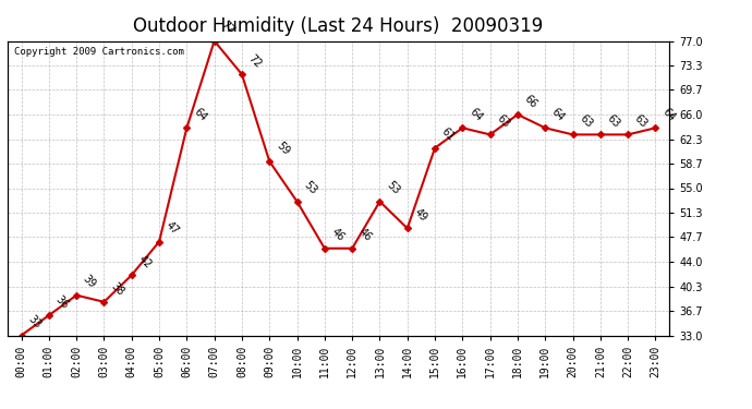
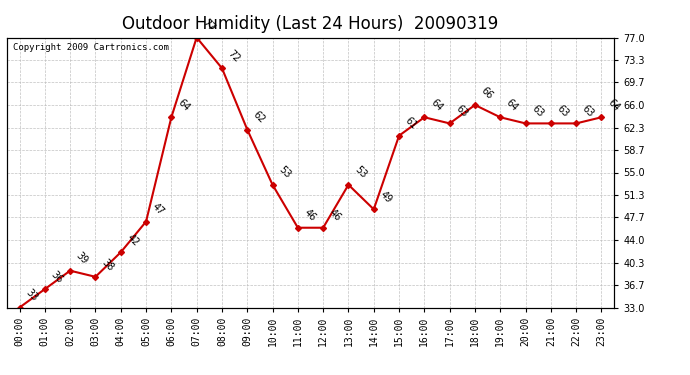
09:00: 59 -> 62
